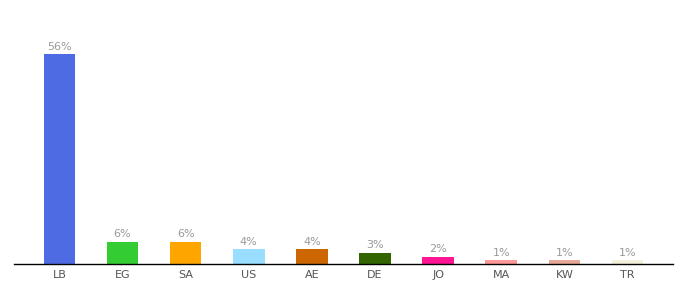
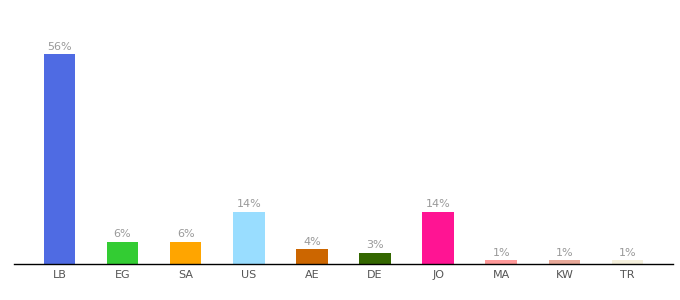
US: 4% -> 14%
JO: 2% -> 14%
